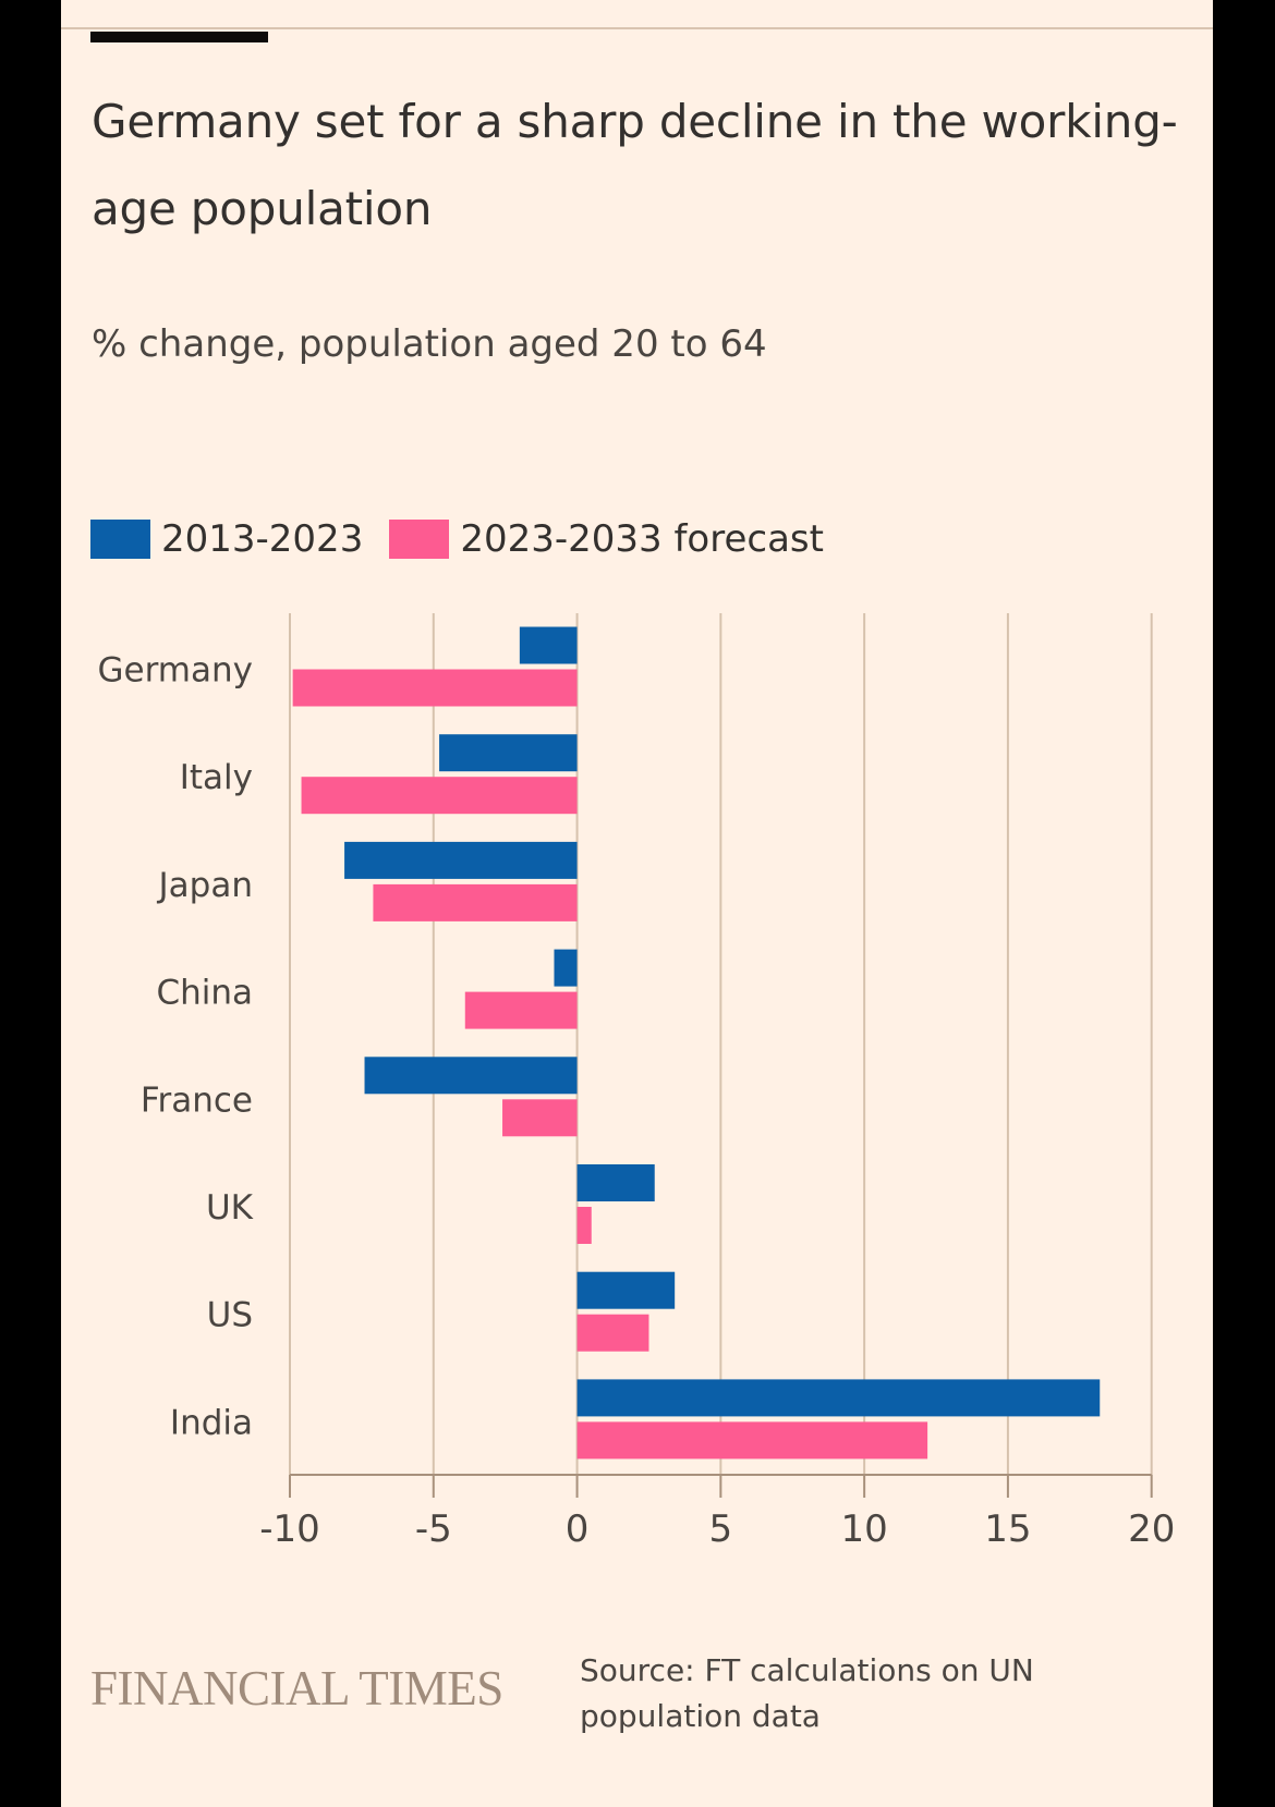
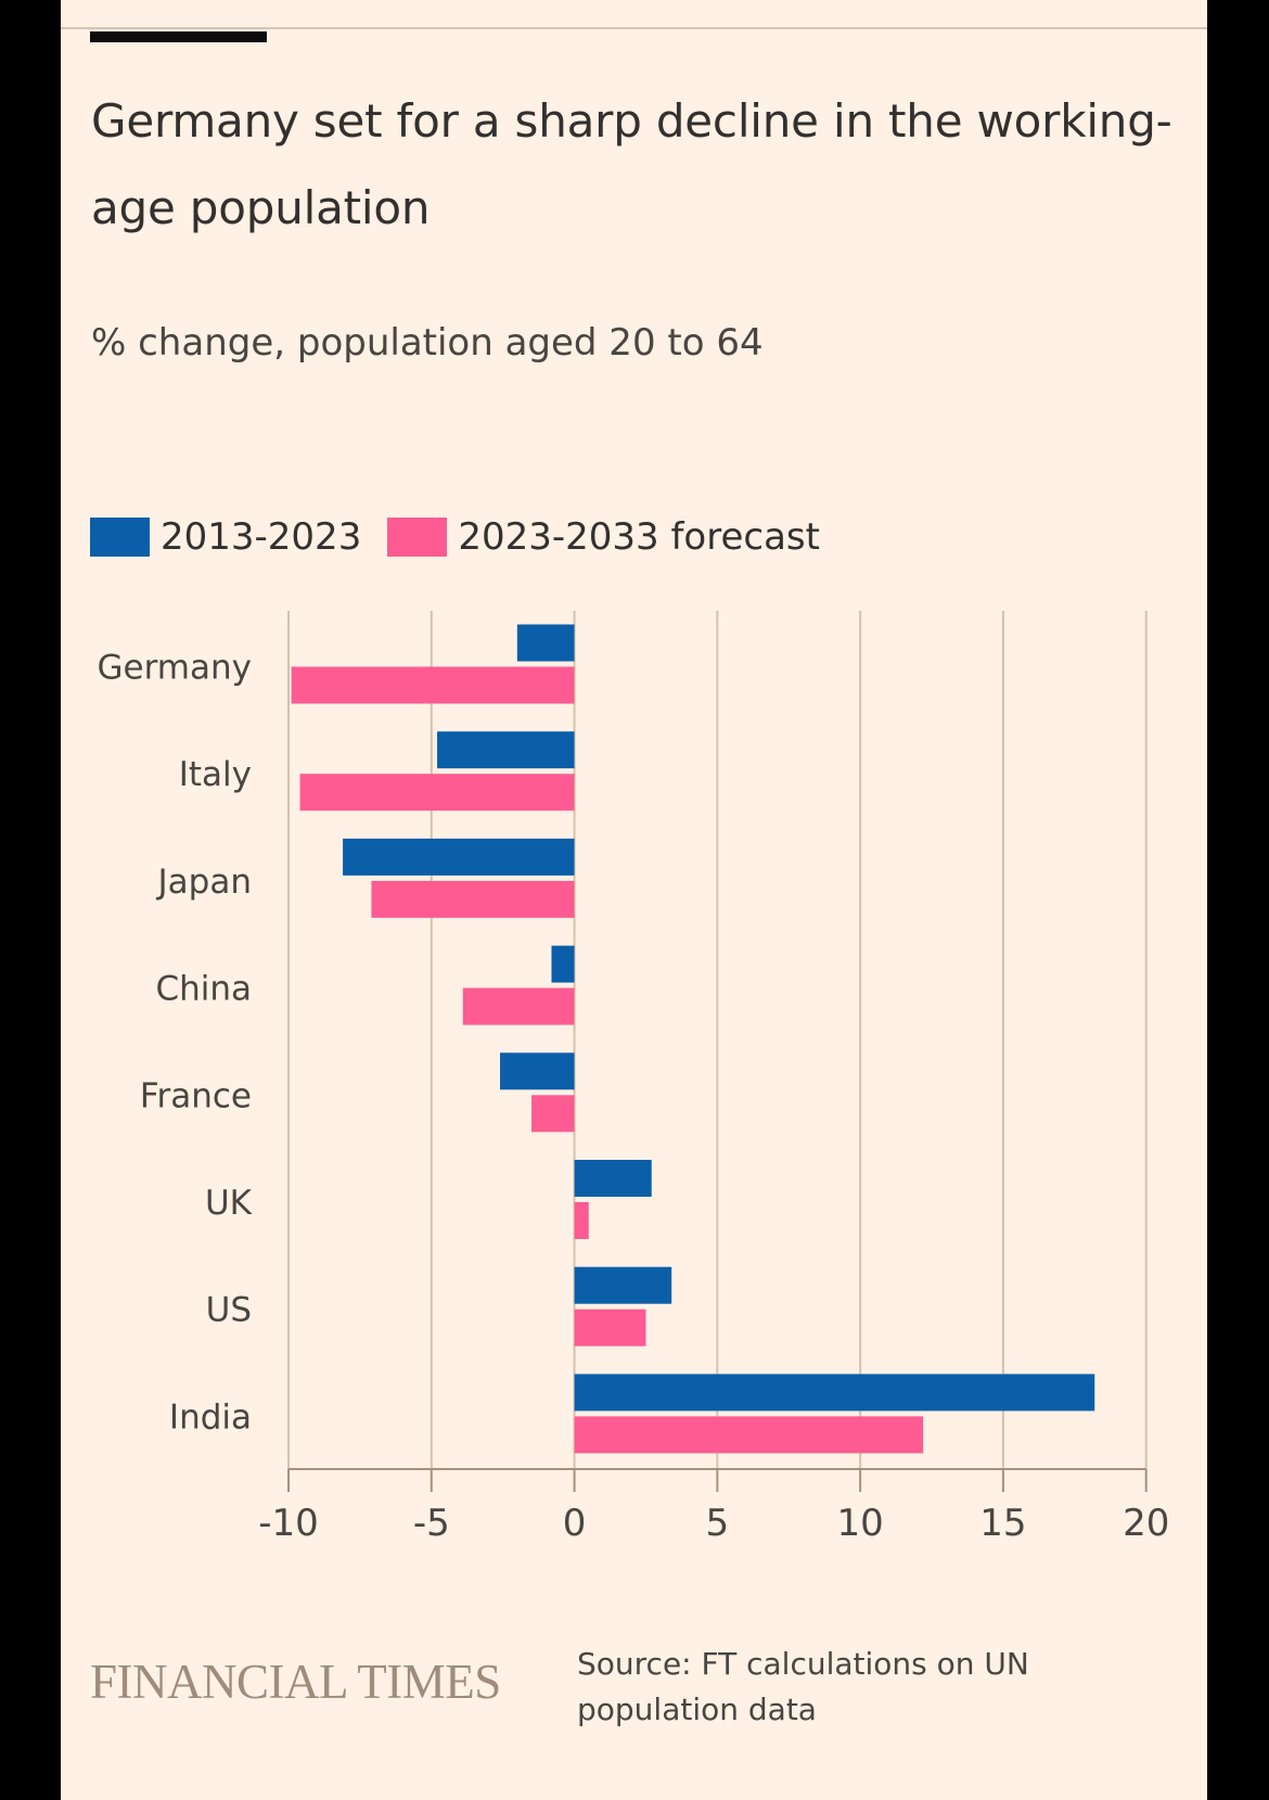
2013-2023/France: -7.4 -> -2.6
2023-2033 forecast/France: -2.6 -> -1.5
